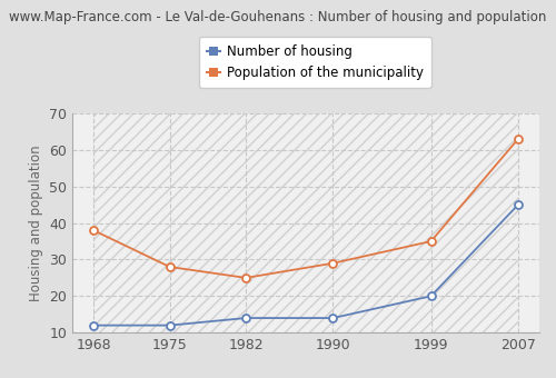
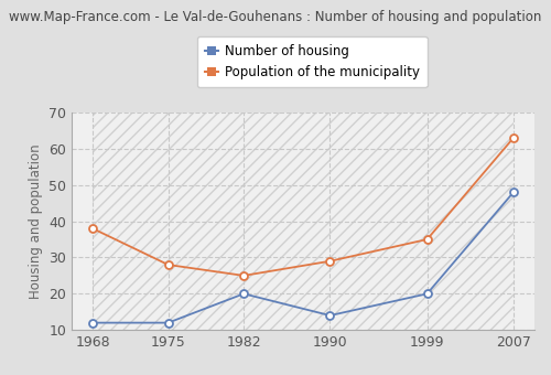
Number of housing/1982: 14 -> 20
Number of housing/2007: 45 -> 48
